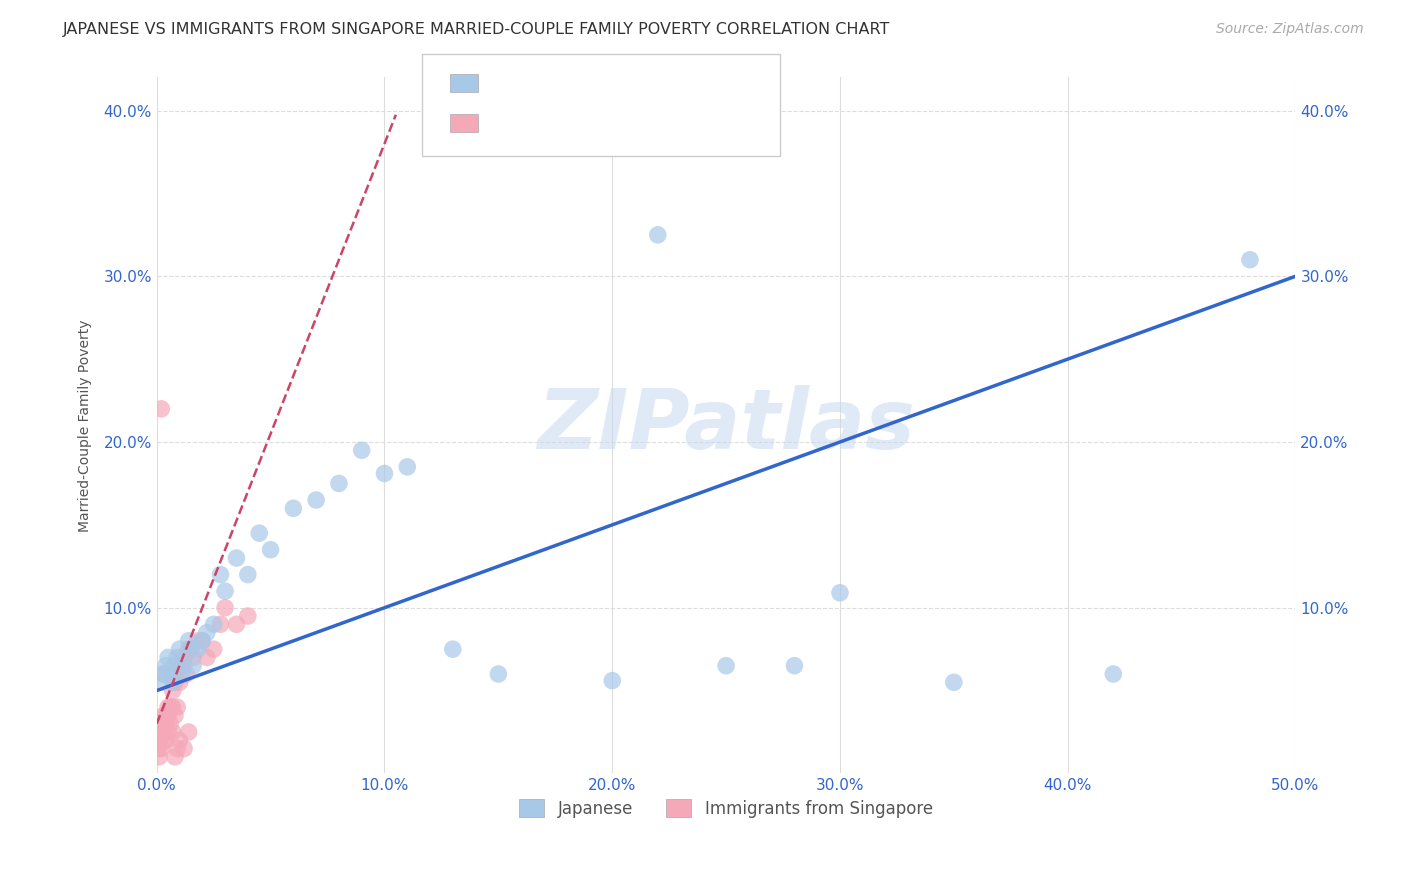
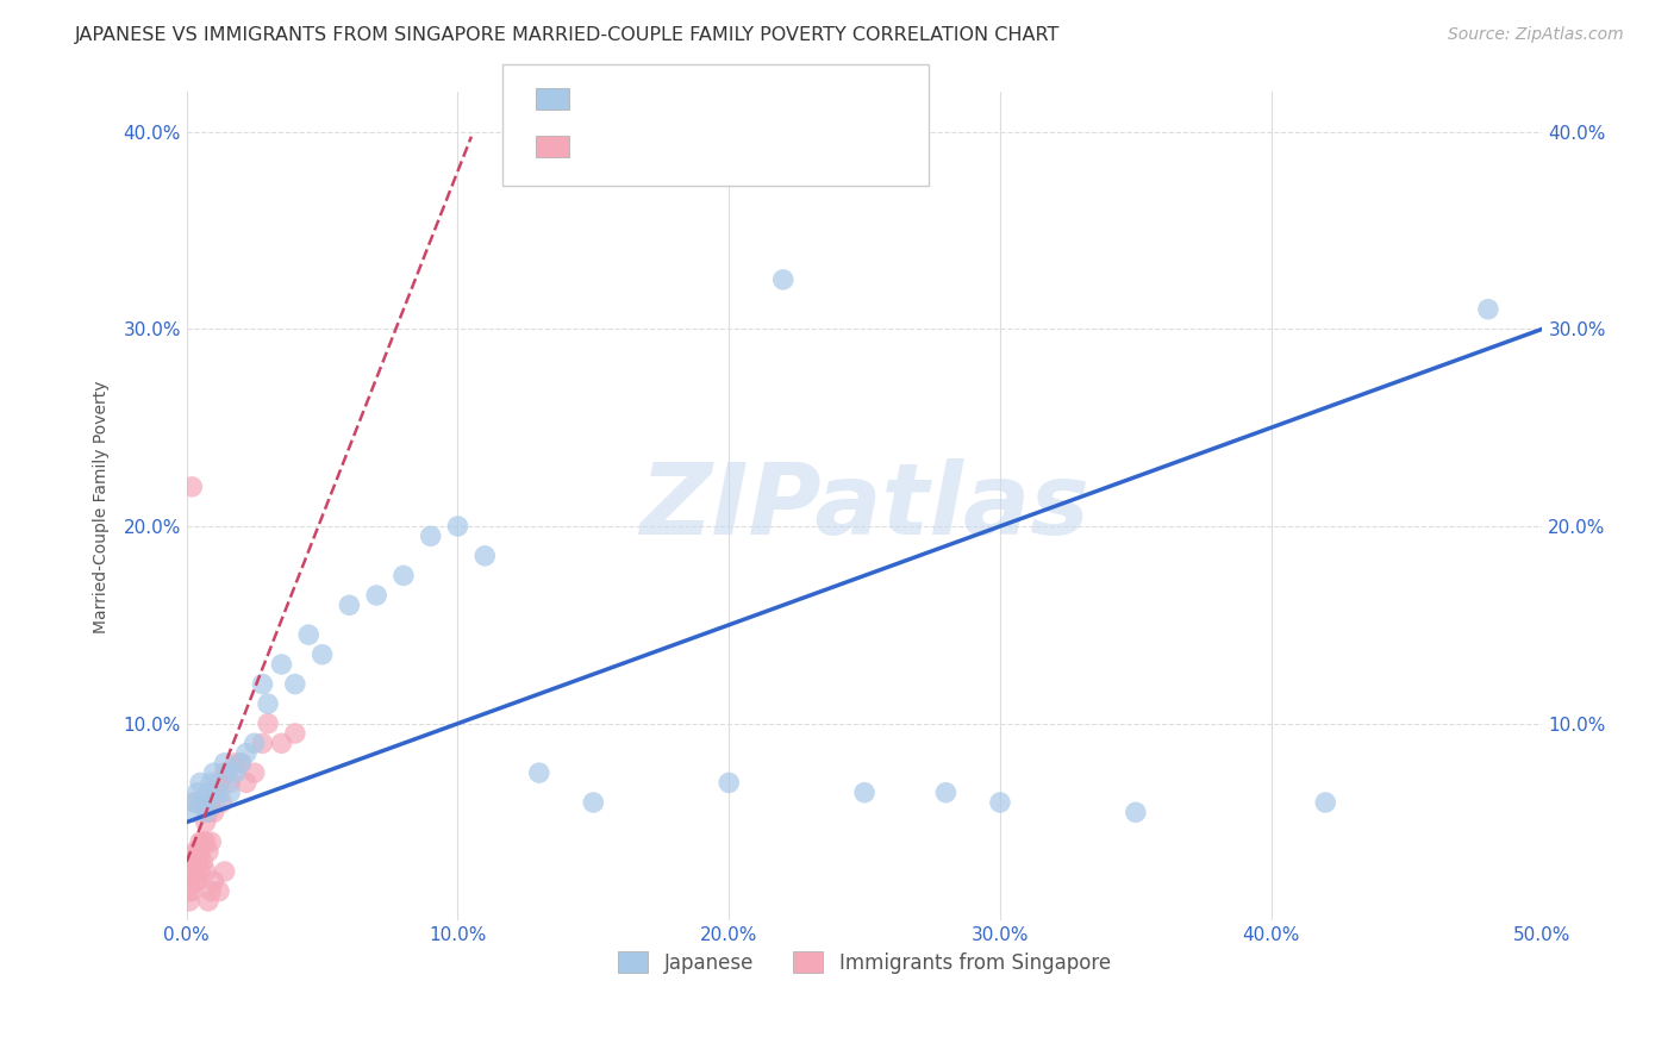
Japanese/10.0%: 18.1% -> 20.0%
Japanese/20.0%: 5.6% -> 7.0%
Japanese/30.0%: 10.9% -> 6.0%
